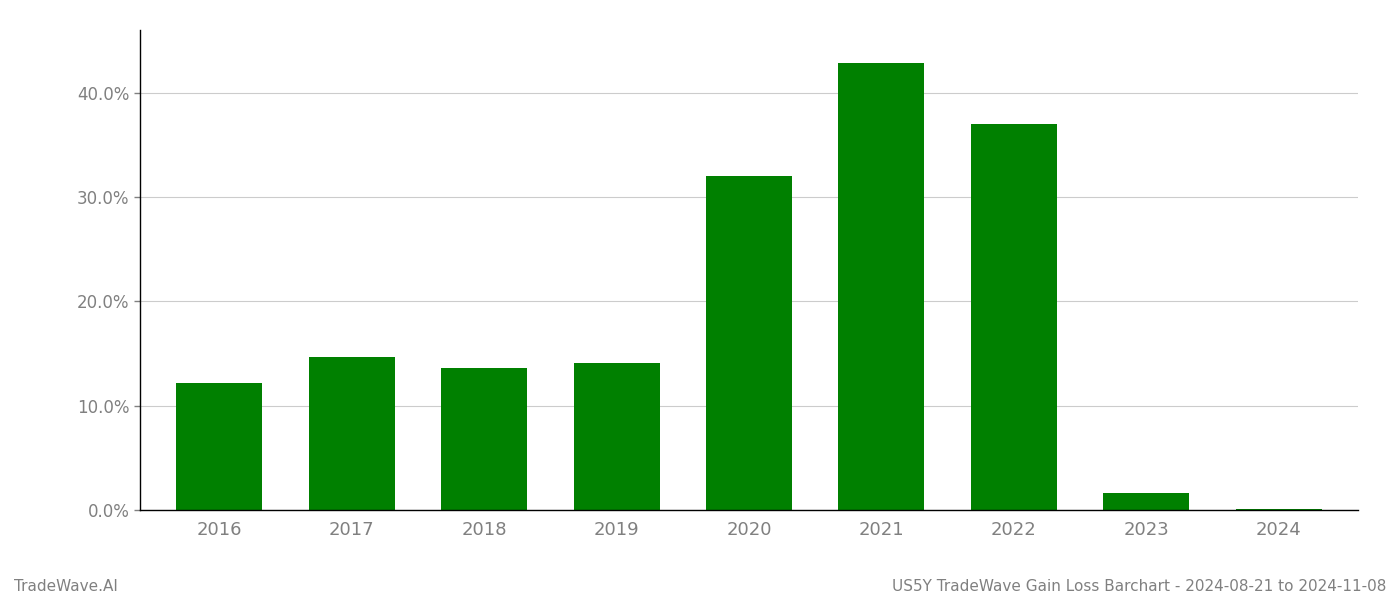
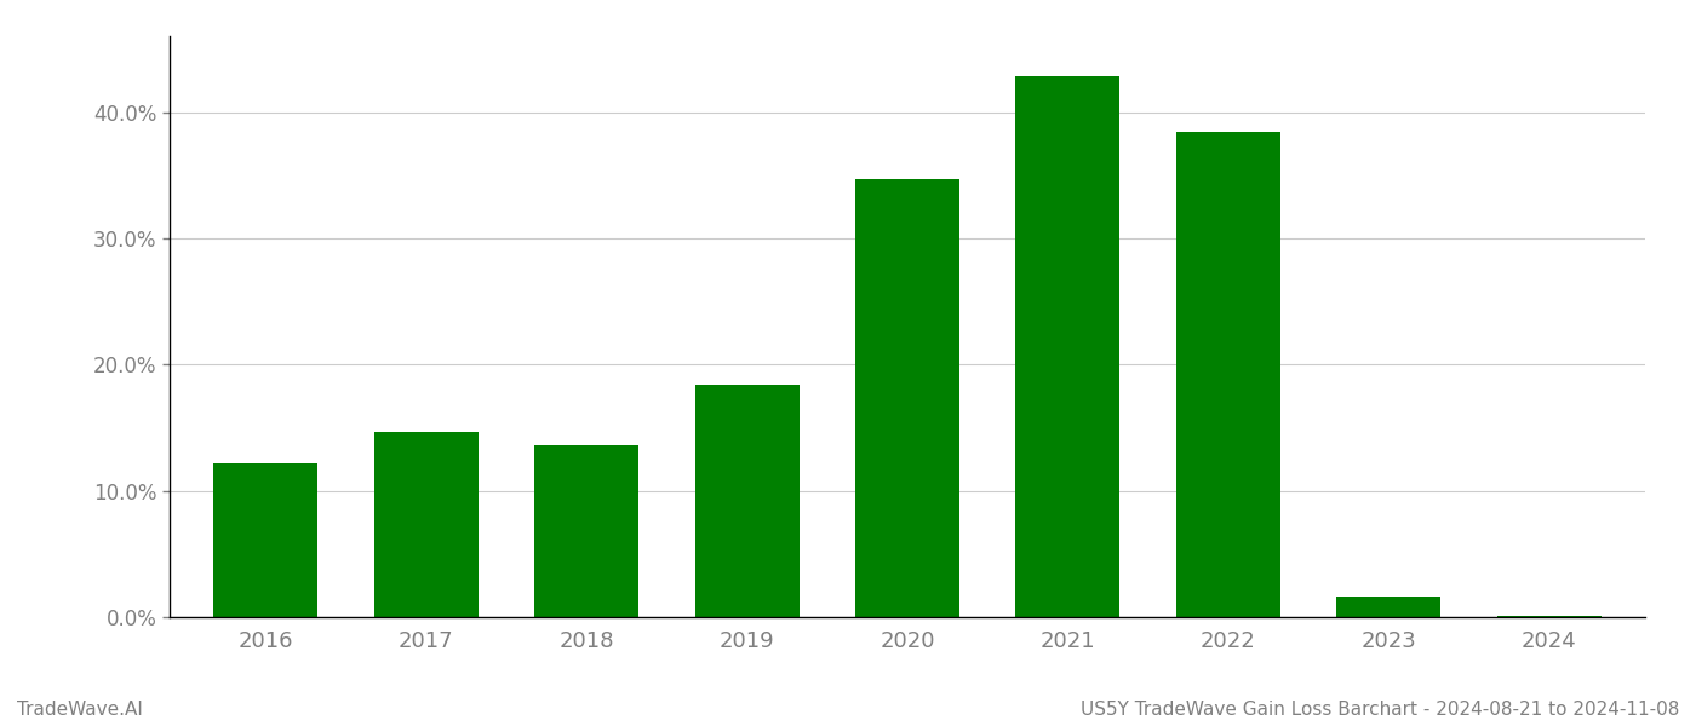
2019: 14.1% -> 18.4%
2020: 32.0% -> 34.7%
2022: 37.0% -> 38.4%
